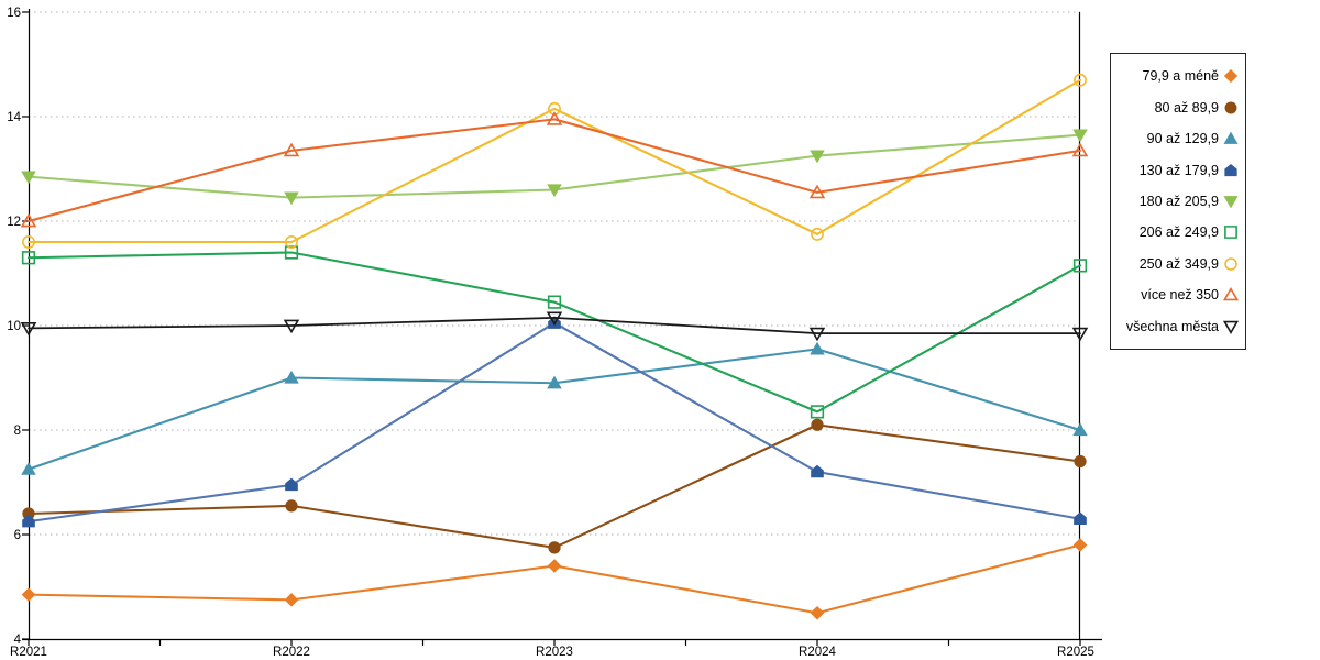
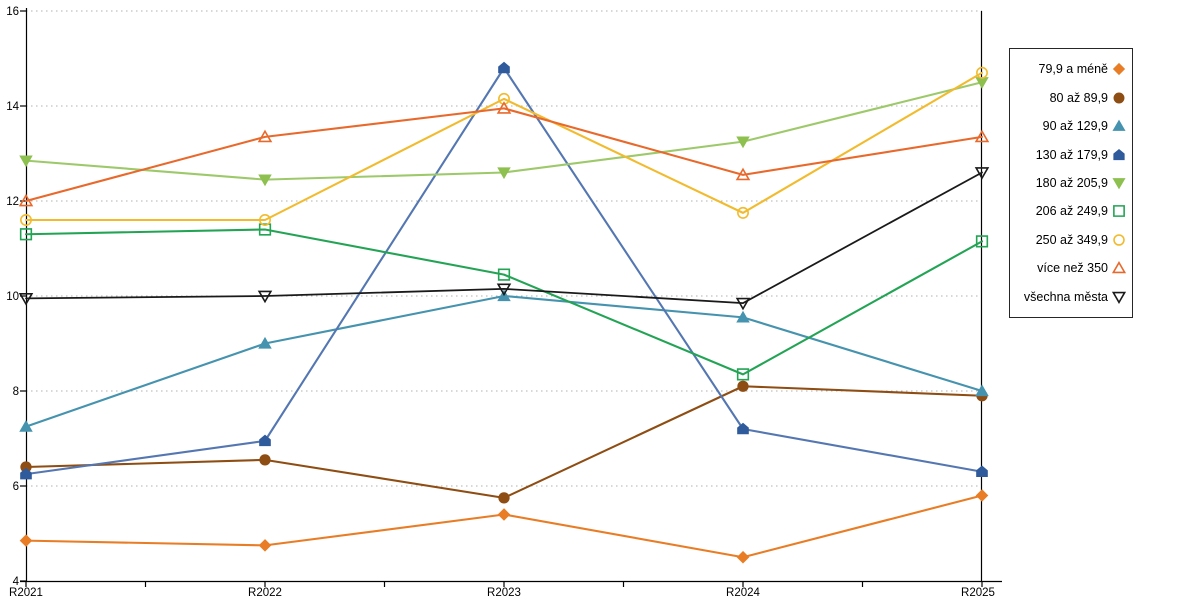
90 až 129,9/R2023: 8.9 -> 10.0
130 až 179,9/R2023: 10.1 -> 14.8
80 až 89,9/R2025: 7.4 -> 7.9
180 až 205,9/R2025: 13.7 -> 14.5
všechna města/R2025: 9.8 -> 12.6
